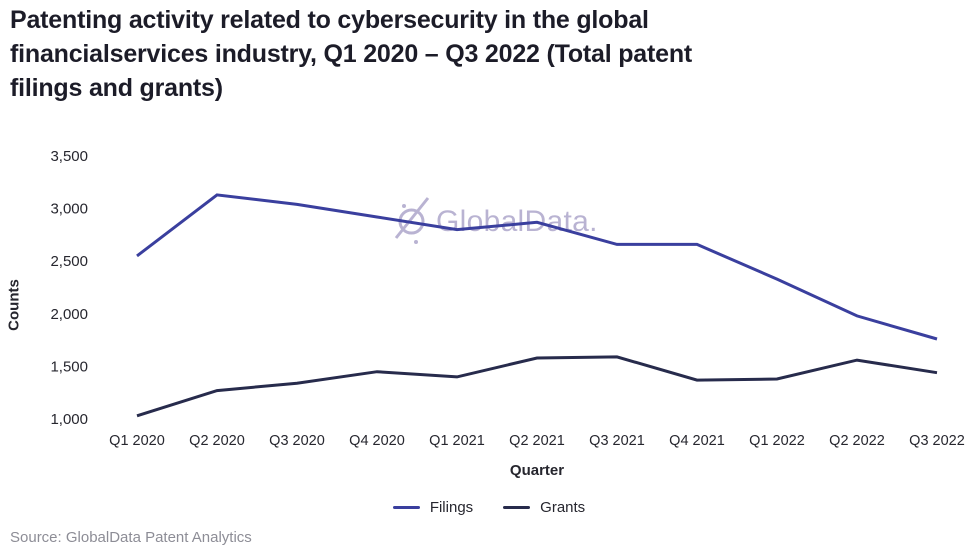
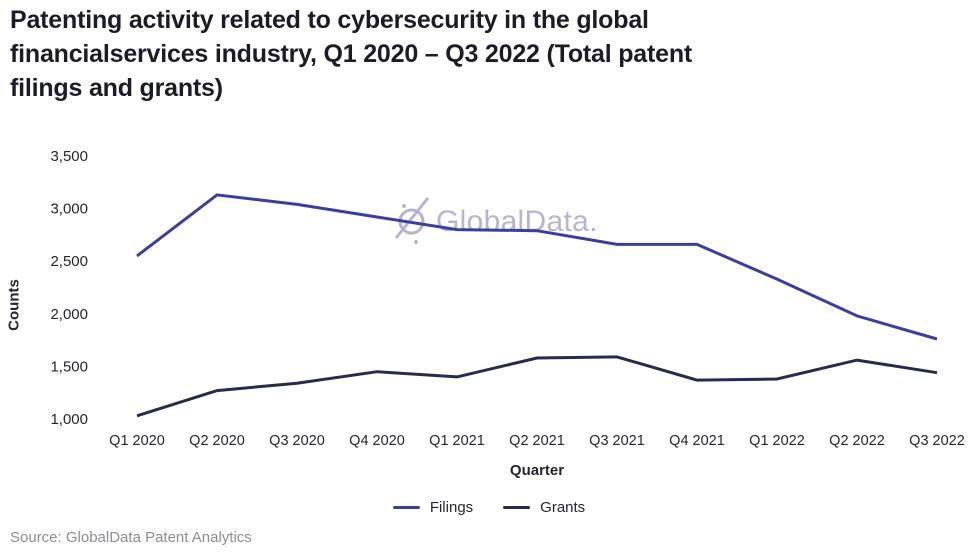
Filings/Q2 2021: 2870 -> 2790
